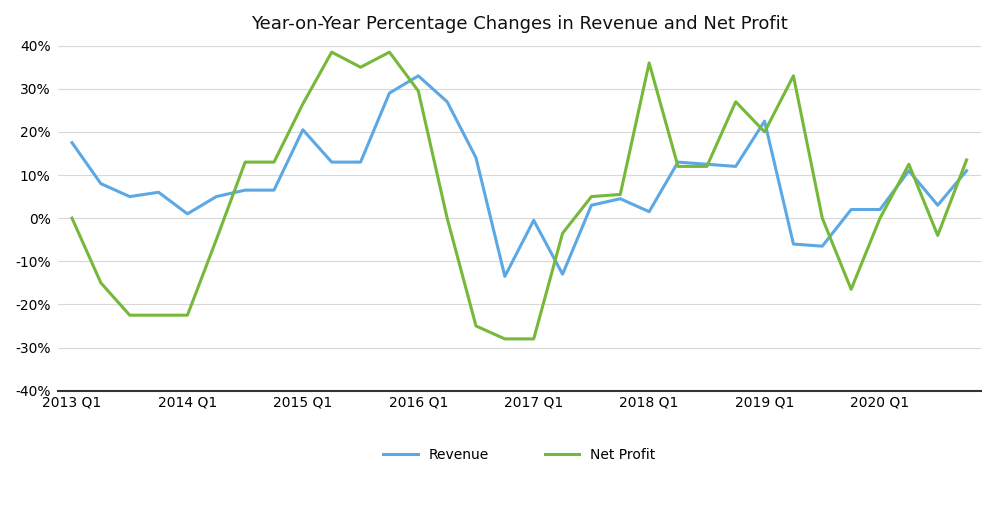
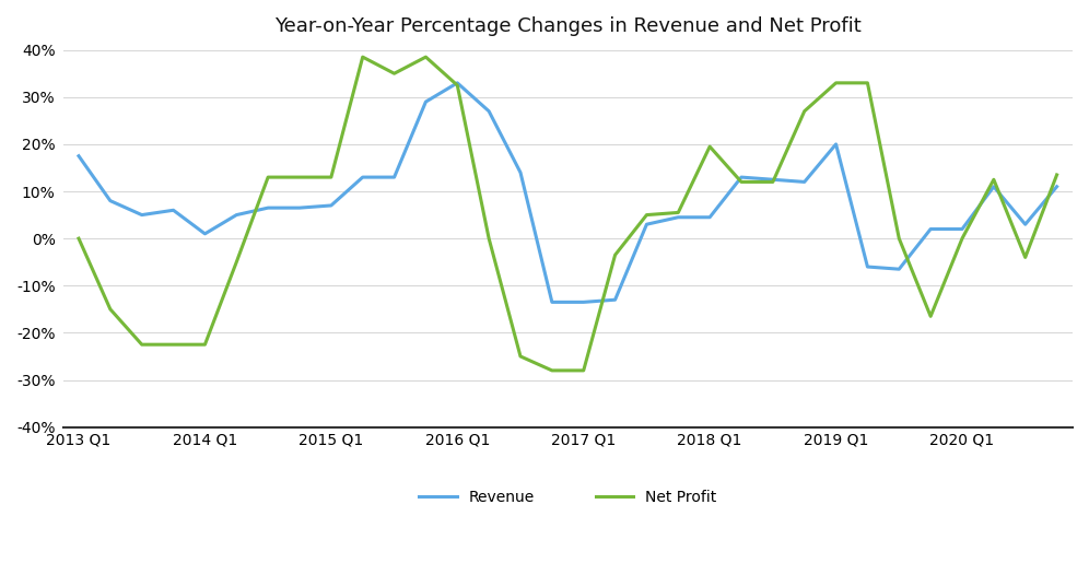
Revenue/2015 Q1: 20.5% -> 7.0%
Net Profit/2015 Q1: 26.5% -> 13.0%
Net Profit/2016 Q1: 29.5% -> 32.5%
Revenue/2017 Q1: -0.5% -> -13.5%
Revenue/2018 Q1: 1.5% -> 4.5%
Net Profit/2018 Q1: 36.0% -> 19.5%
Revenue/2019 Q1: 22.5% -> 20.0%
Net Profit/2019 Q1: 20.0% -> 33.0%
